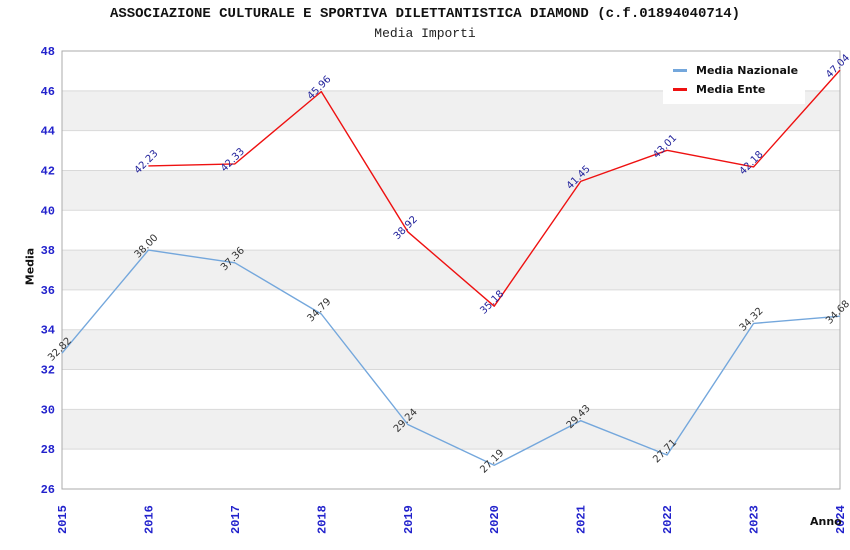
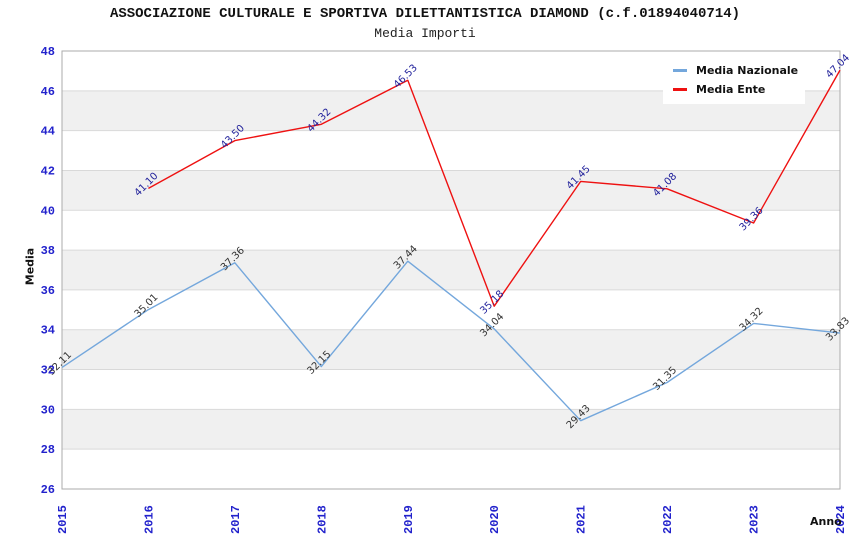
Media Nazionale/2015: 32.82 -> 32.11
Media Nazionale/2016: 38.00 -> 35.01
Media Ente/2016: 42.23 -> 41.10
Media Ente/2017: 42.33 -> 43.50
Media Nazionale/2018: 34.79 -> 32.15
Media Ente/2018: 45.96 -> 44.32
Media Nazionale/2019: 29.24 -> 37.44
Media Ente/2019: 38.92 -> 46.53
Media Nazionale/2020: 27.19 -> 34.04
Media Nazionale/2022: 27.71 -> 31.35
Media Ente/2022: 43.01 -> 41.08
Media Ente/2023: 42.18 -> 39.36
Media Nazionale/2024: 34.68 -> 33.83
